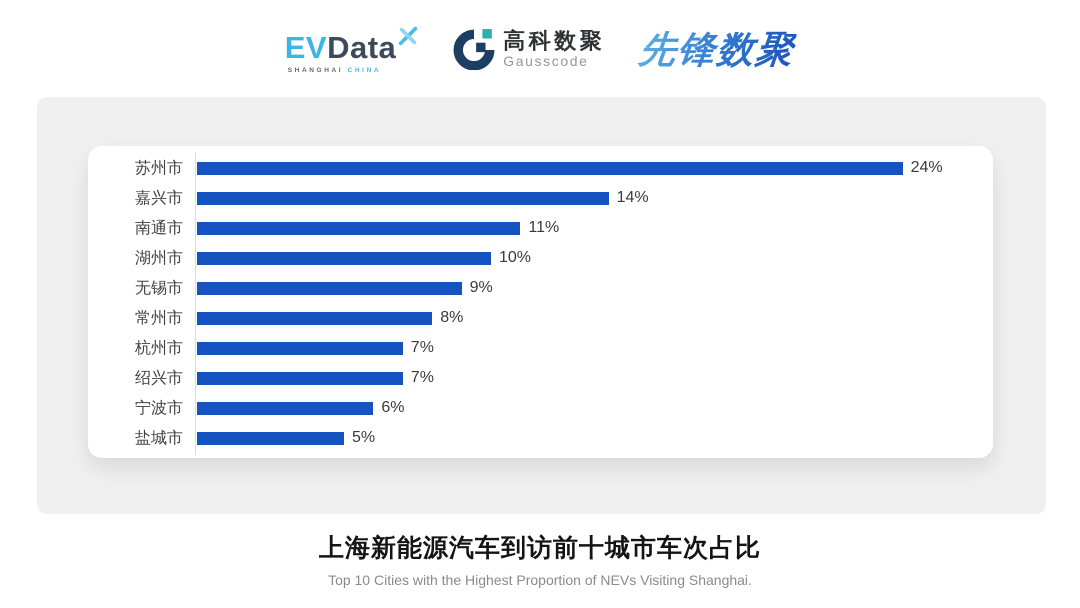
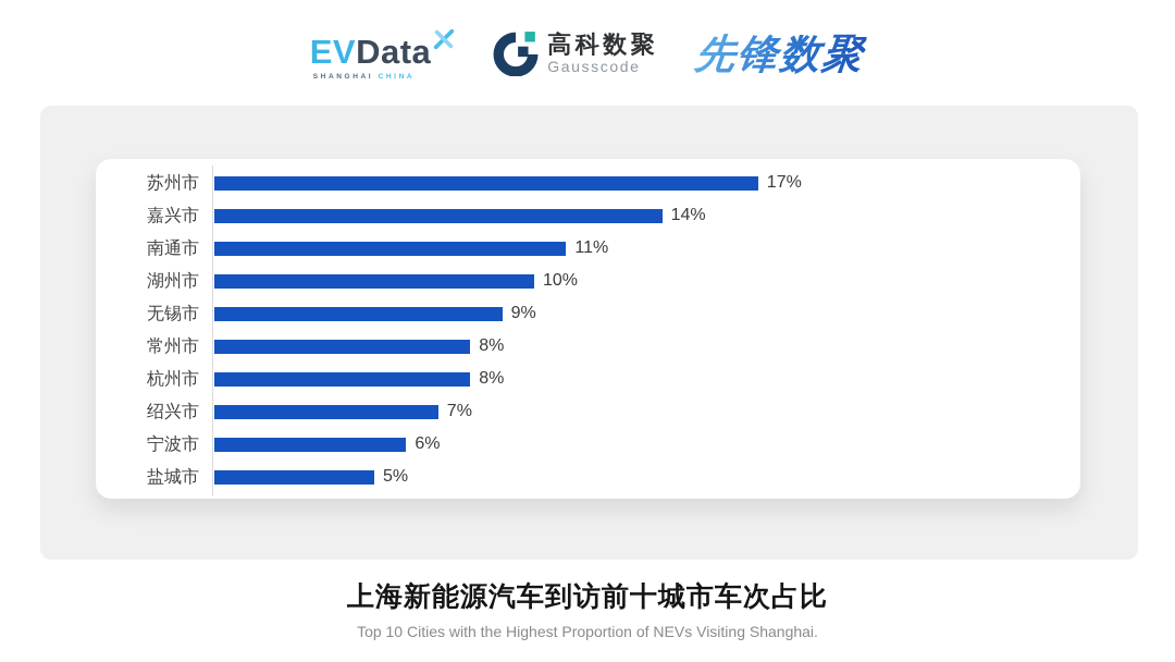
苏州市: 24% -> 17%
杭州市: 7% -> 8%
